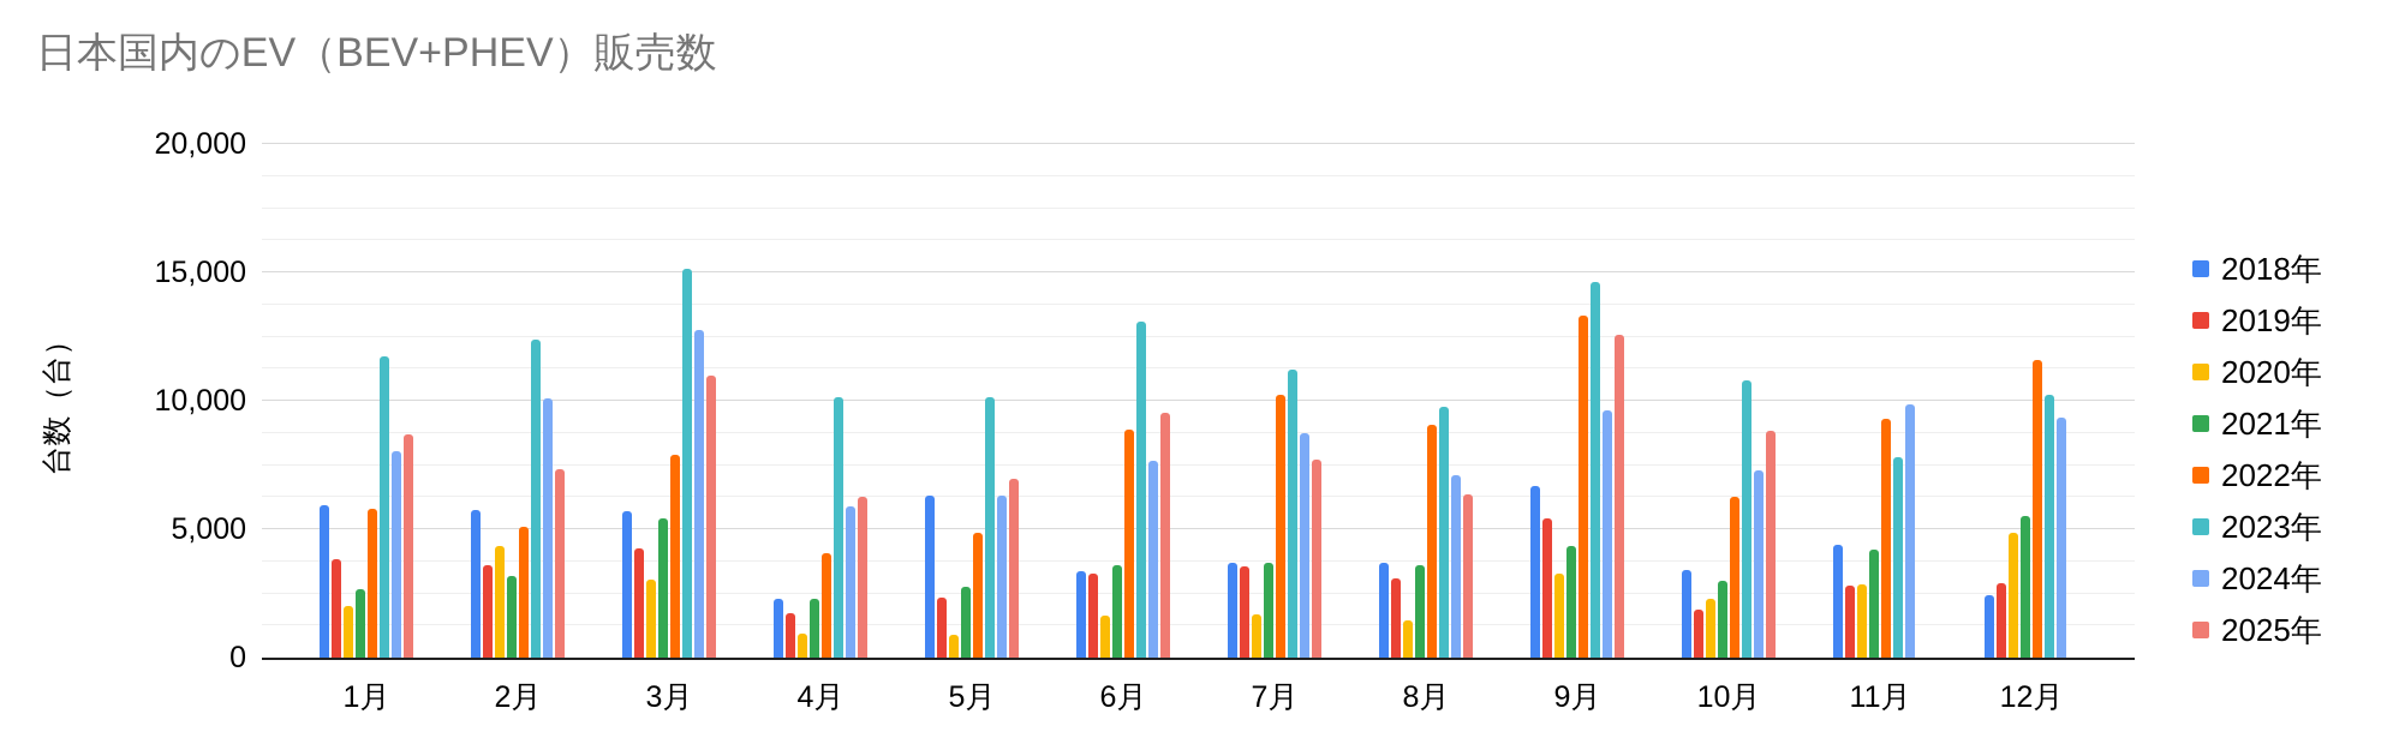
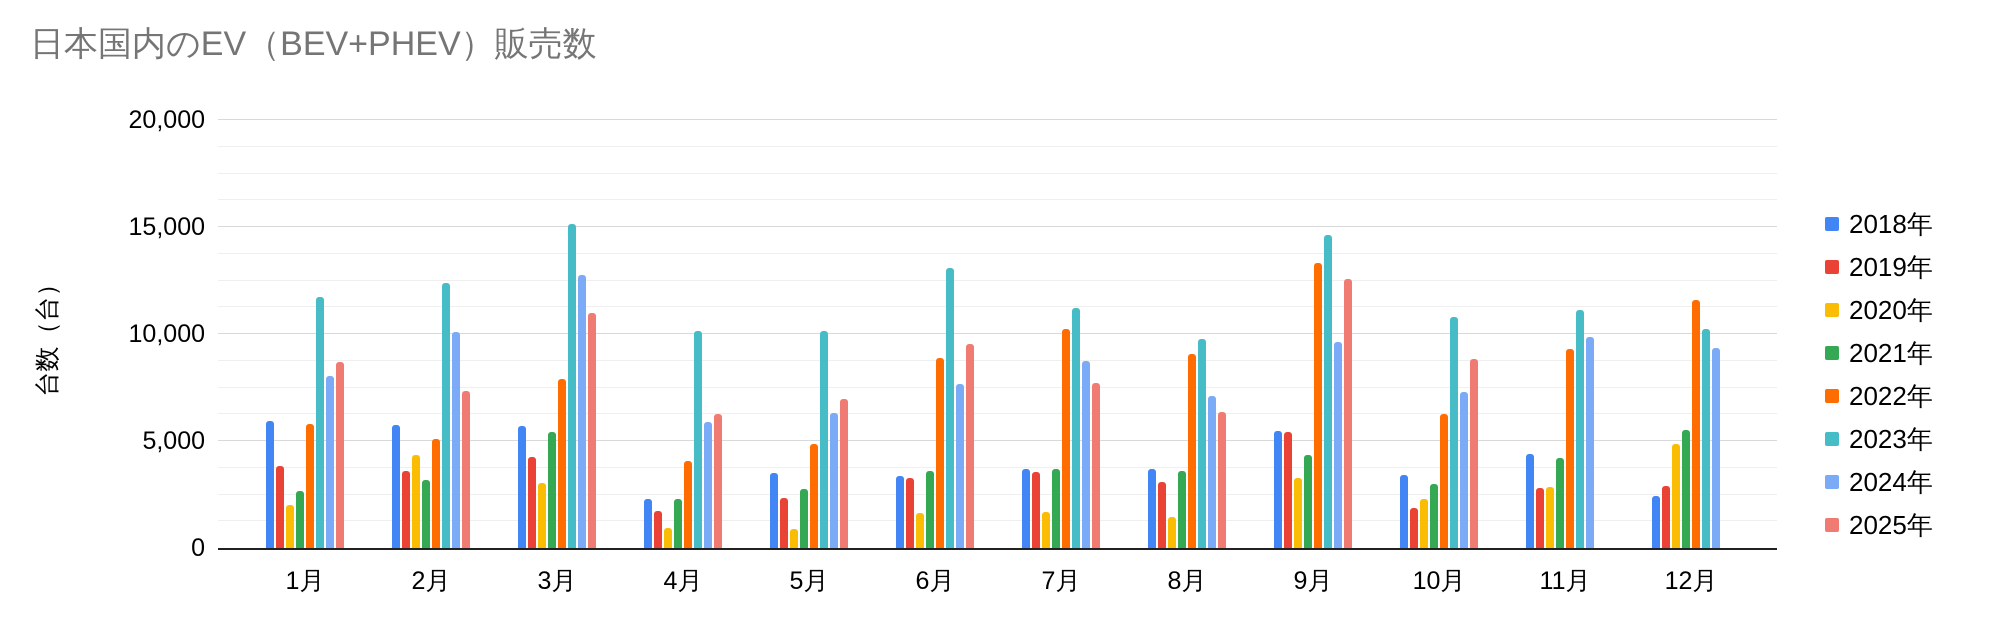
2018年/5月: 6300 -> 3500
2018年/9月: 6700 -> 5400
2023年/11月: 7800 -> 11100
